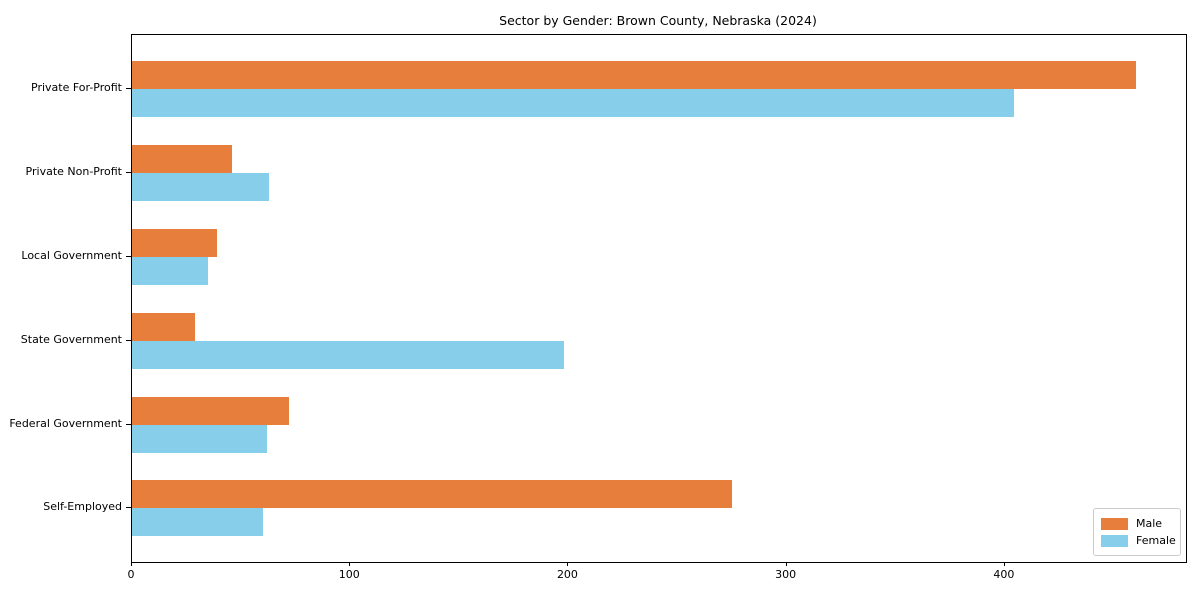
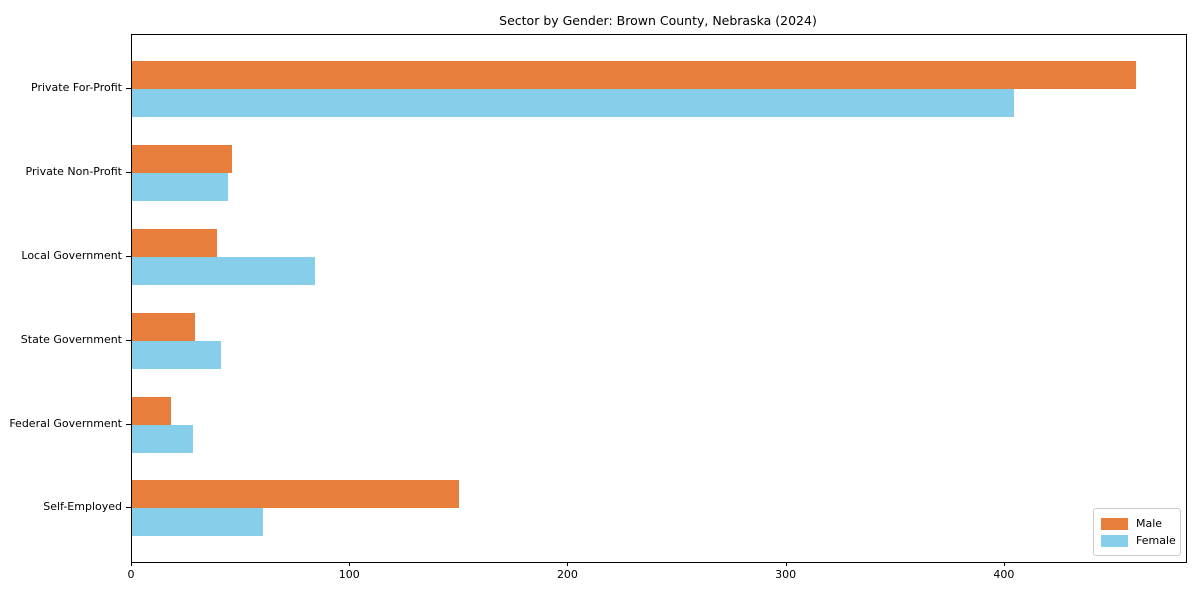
Female/Private Non-Profit: 63 -> 44
Female/Local Government: 35 -> 84
Female/State Government: 198 -> 41
Male/Federal Government: 72 -> 18
Female/Federal Government: 62 -> 28
Male/Self-Employed: 275 -> 150
